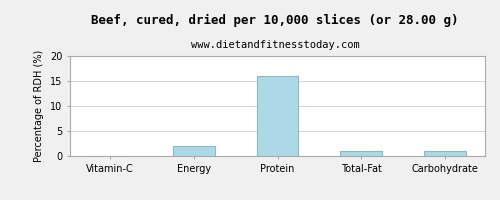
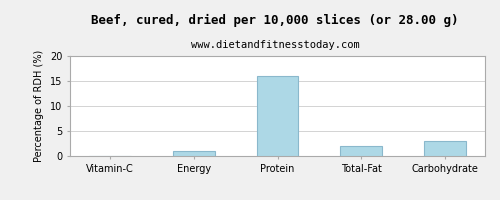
Energy: 2 -> 1
Total-Fat: 1 -> 2
Carbohydrate: 1 -> 3
